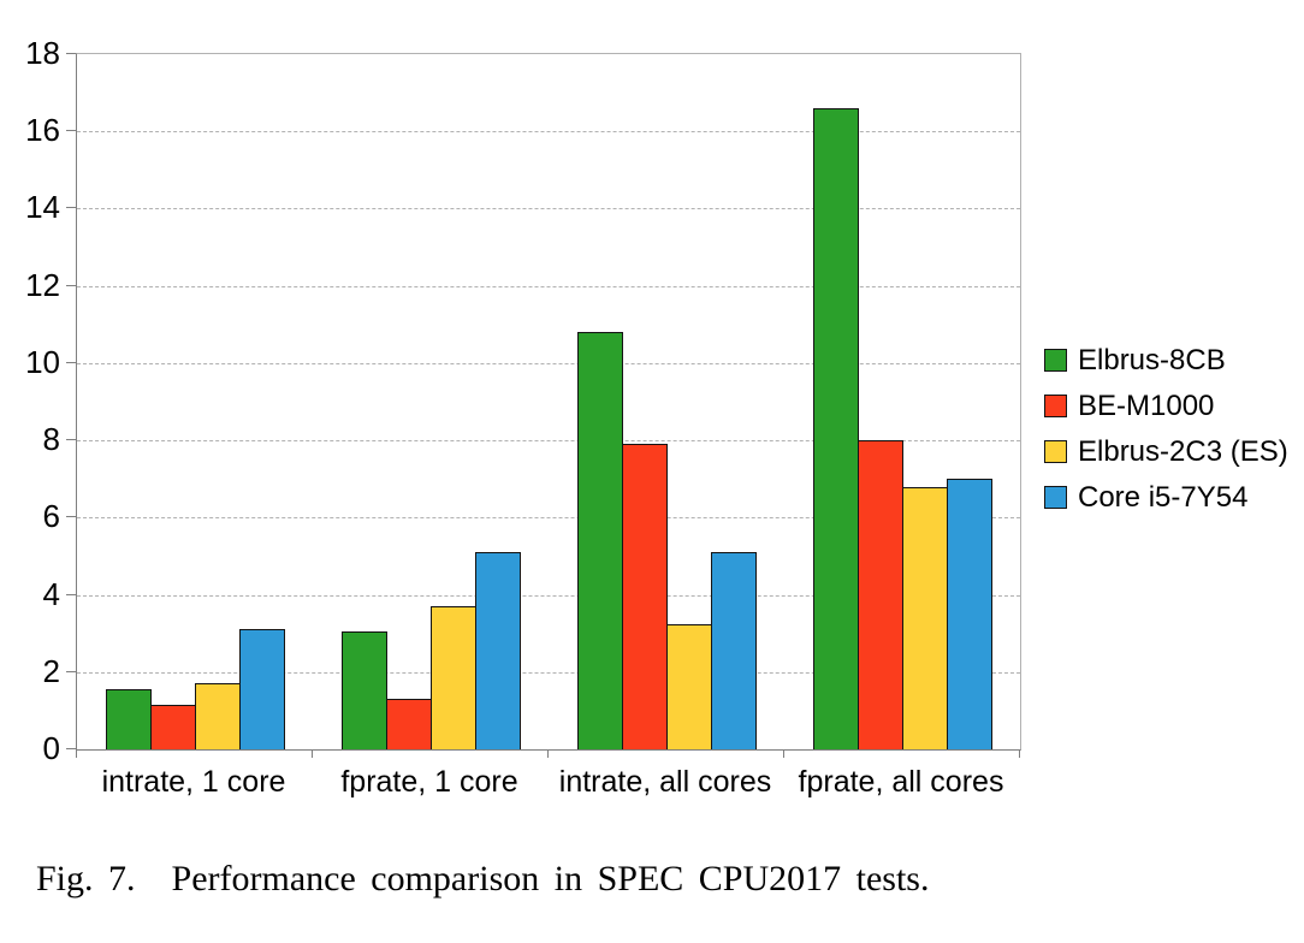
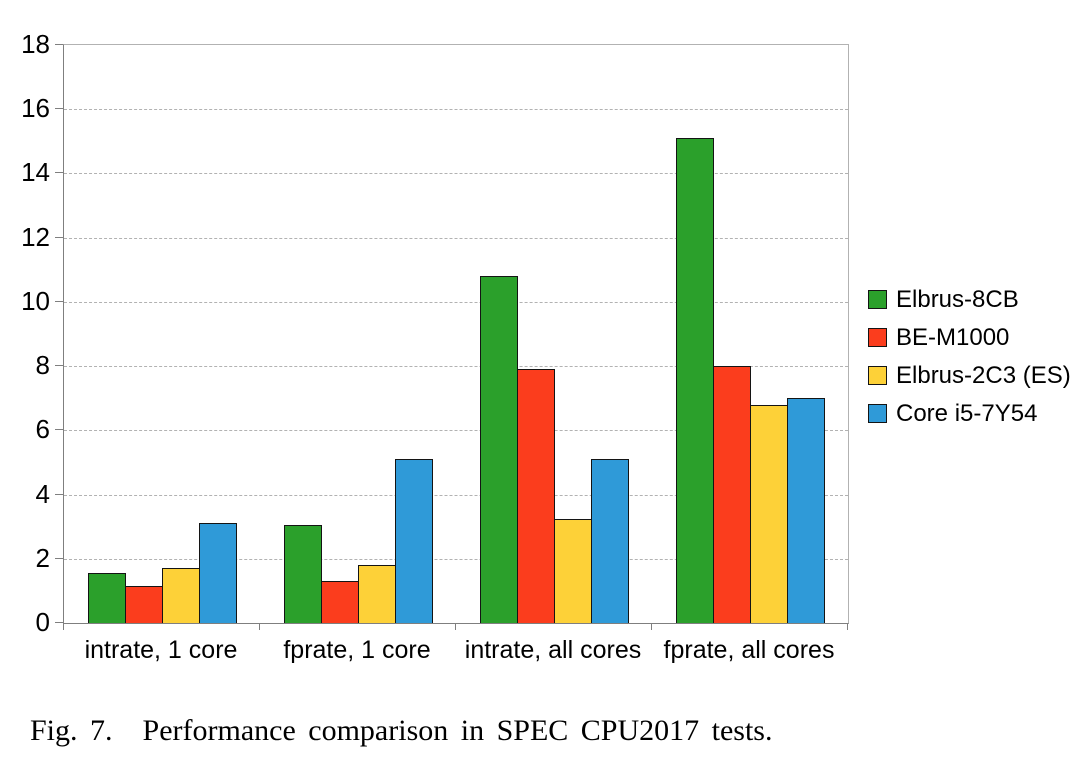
Elbrus-2C3 (ES)/fprate, 1 core: 3.7 -> 1.8
Elbrus-8CB/fprate, all cores: 16.6 -> 15.1
